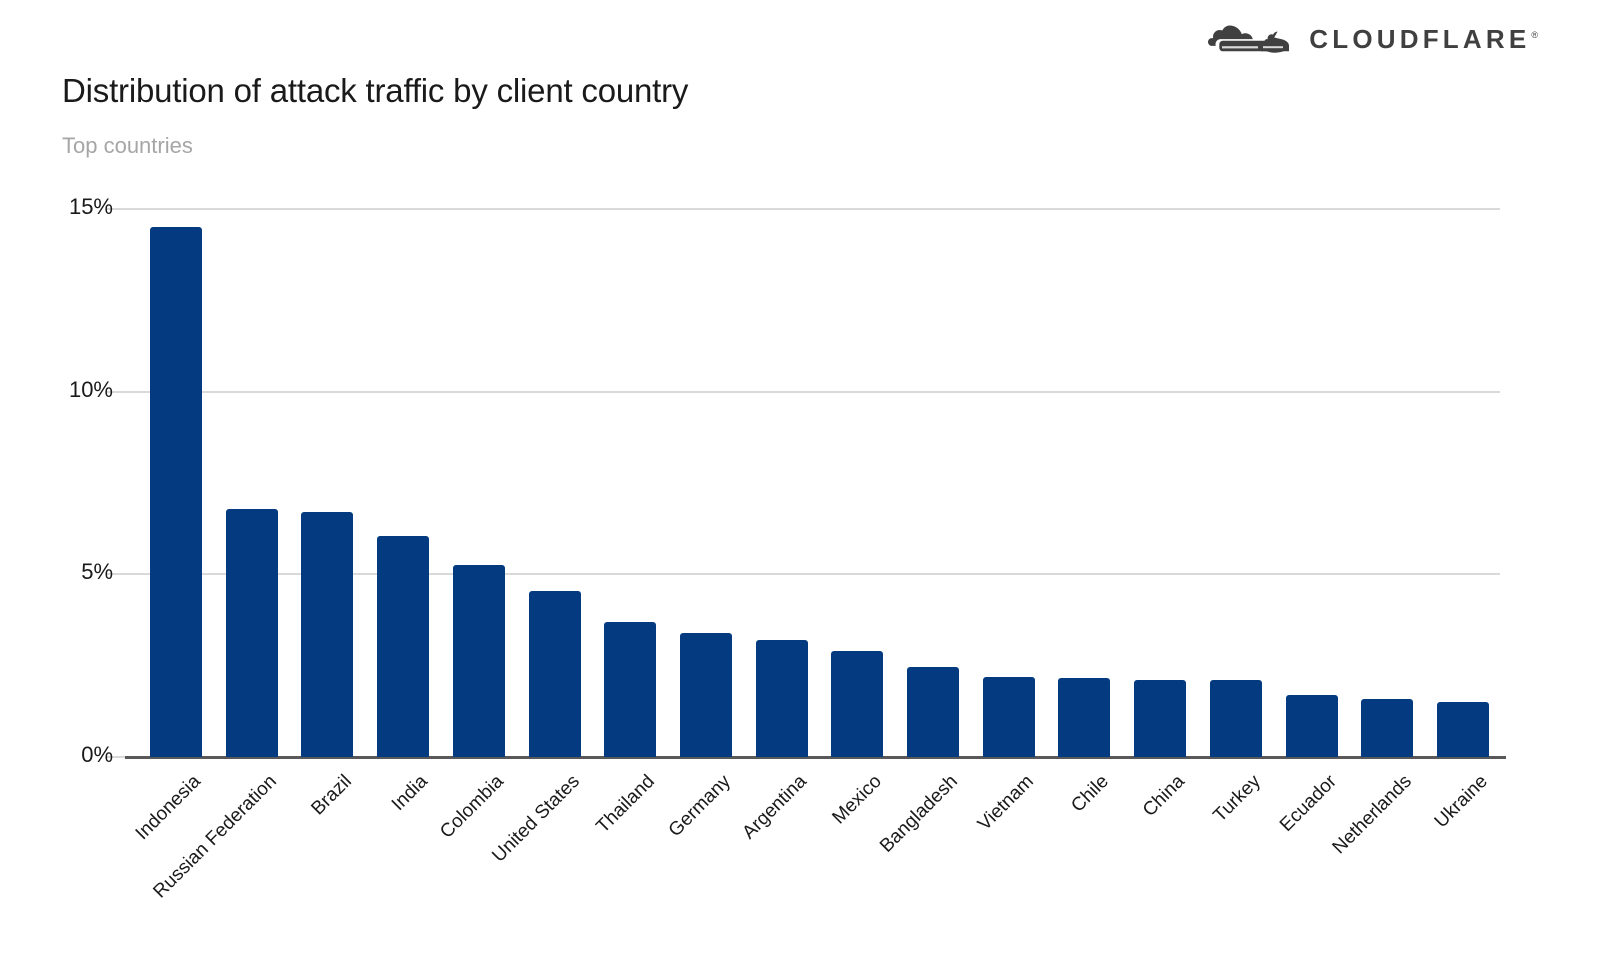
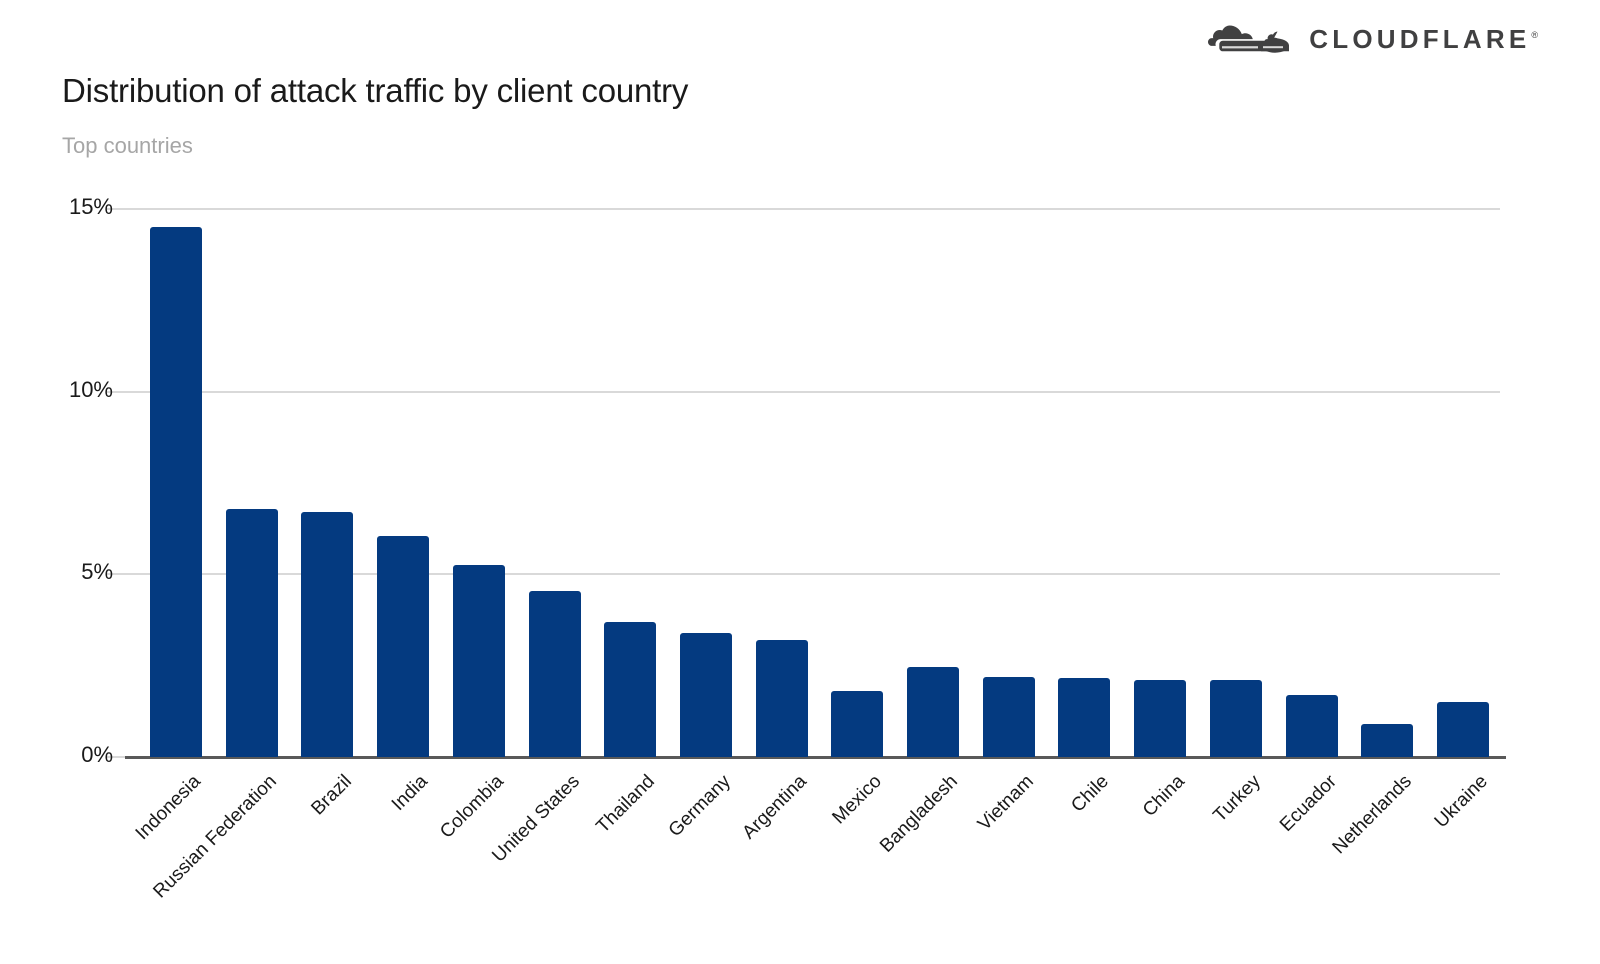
Mexico: 2.9% -> 1.8%
Netherlands: 1.6% -> 0.9%
